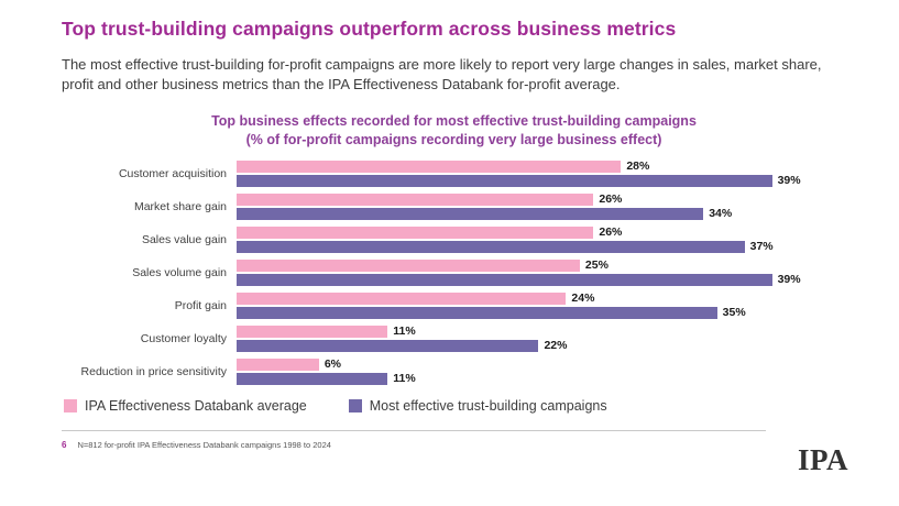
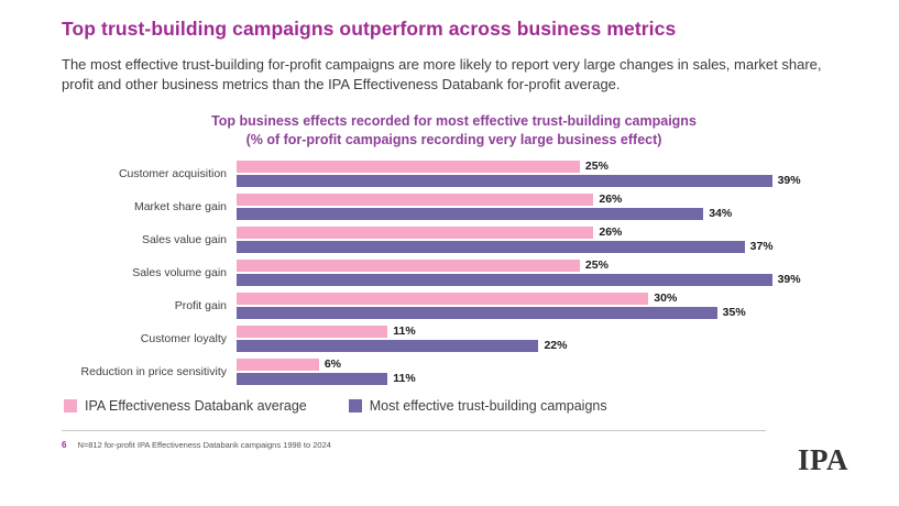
IPA Effectiveness Databank average/Customer acquisition: 28% -> 25%
IPA Effectiveness Databank average/Profit gain: 24% -> 30%
